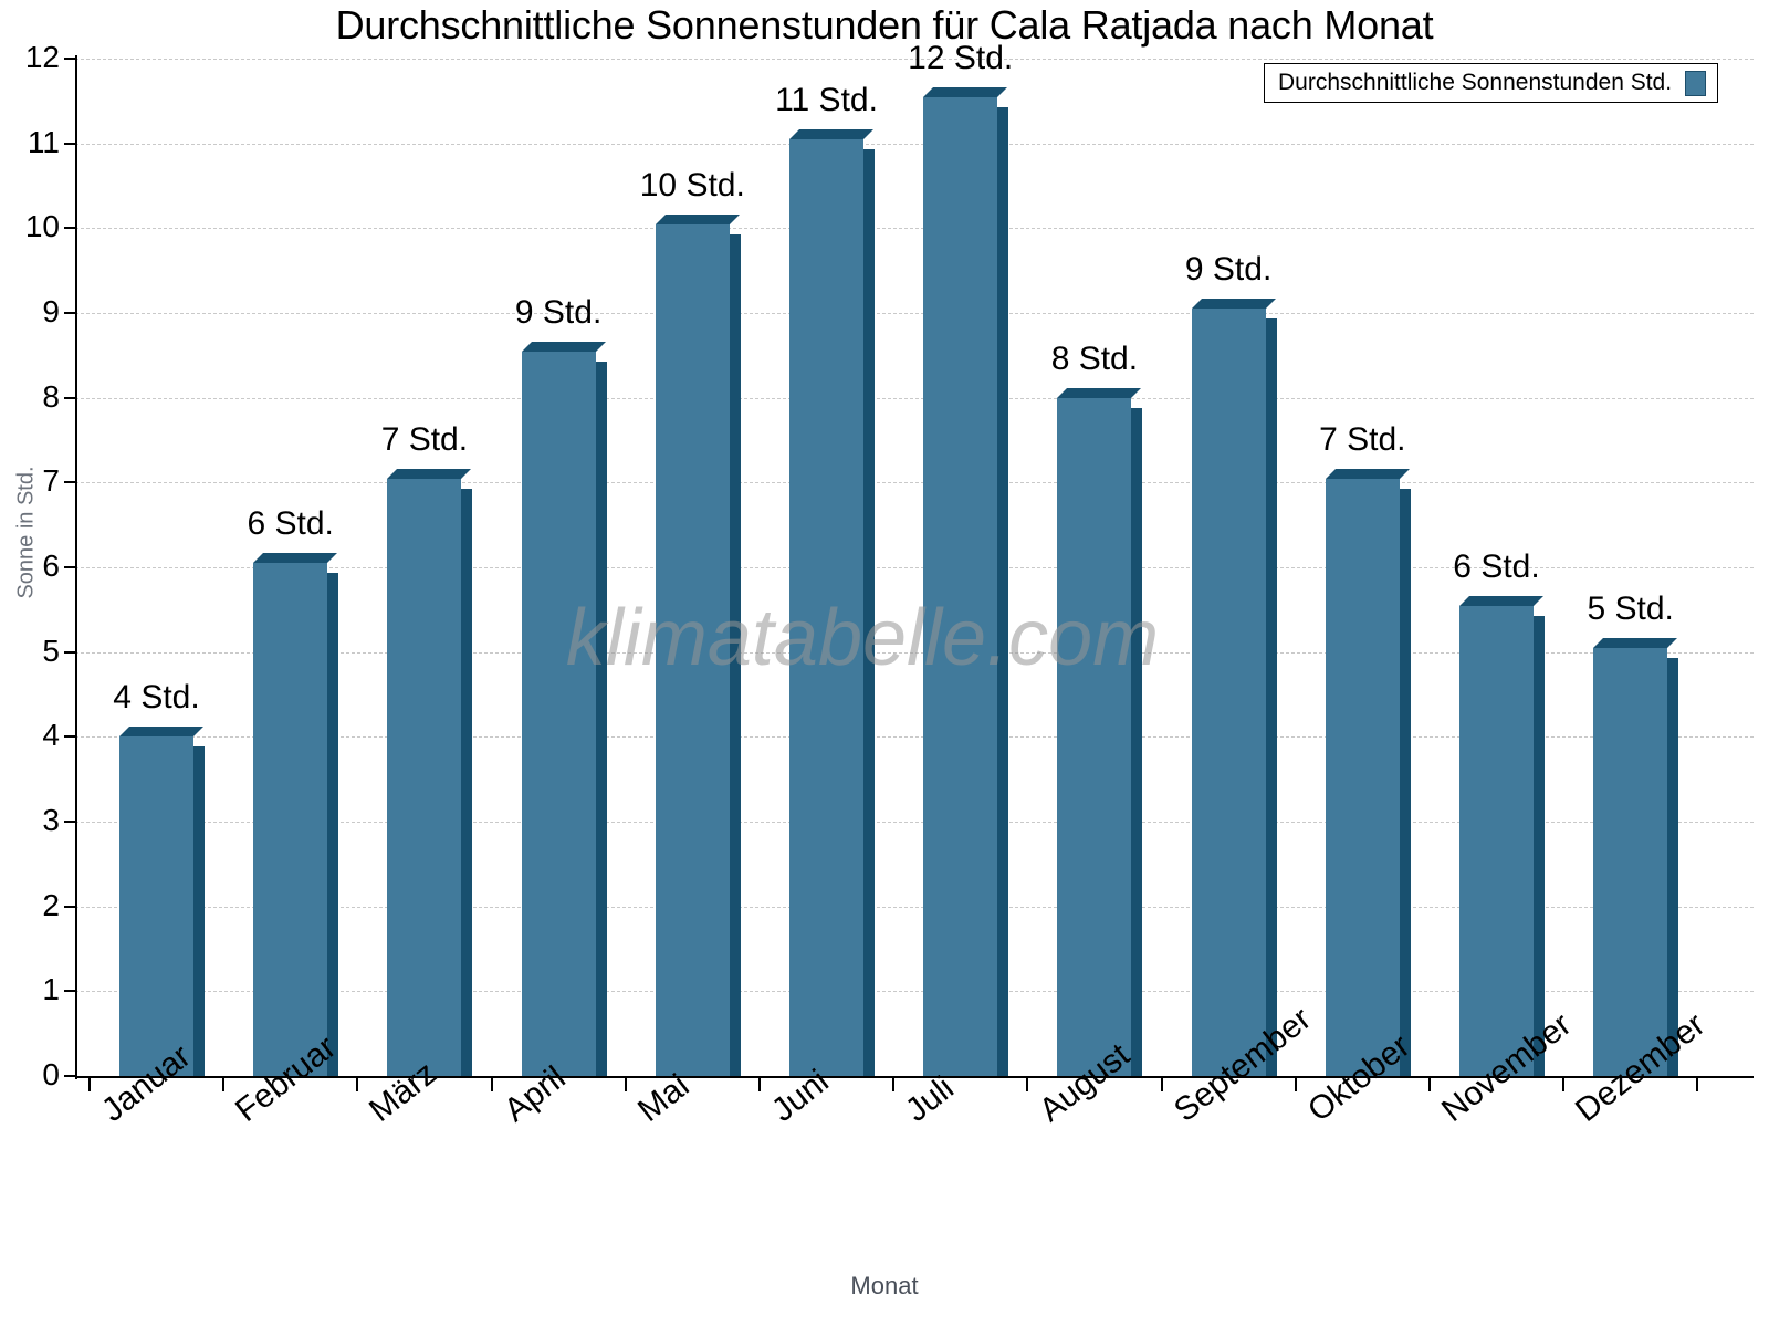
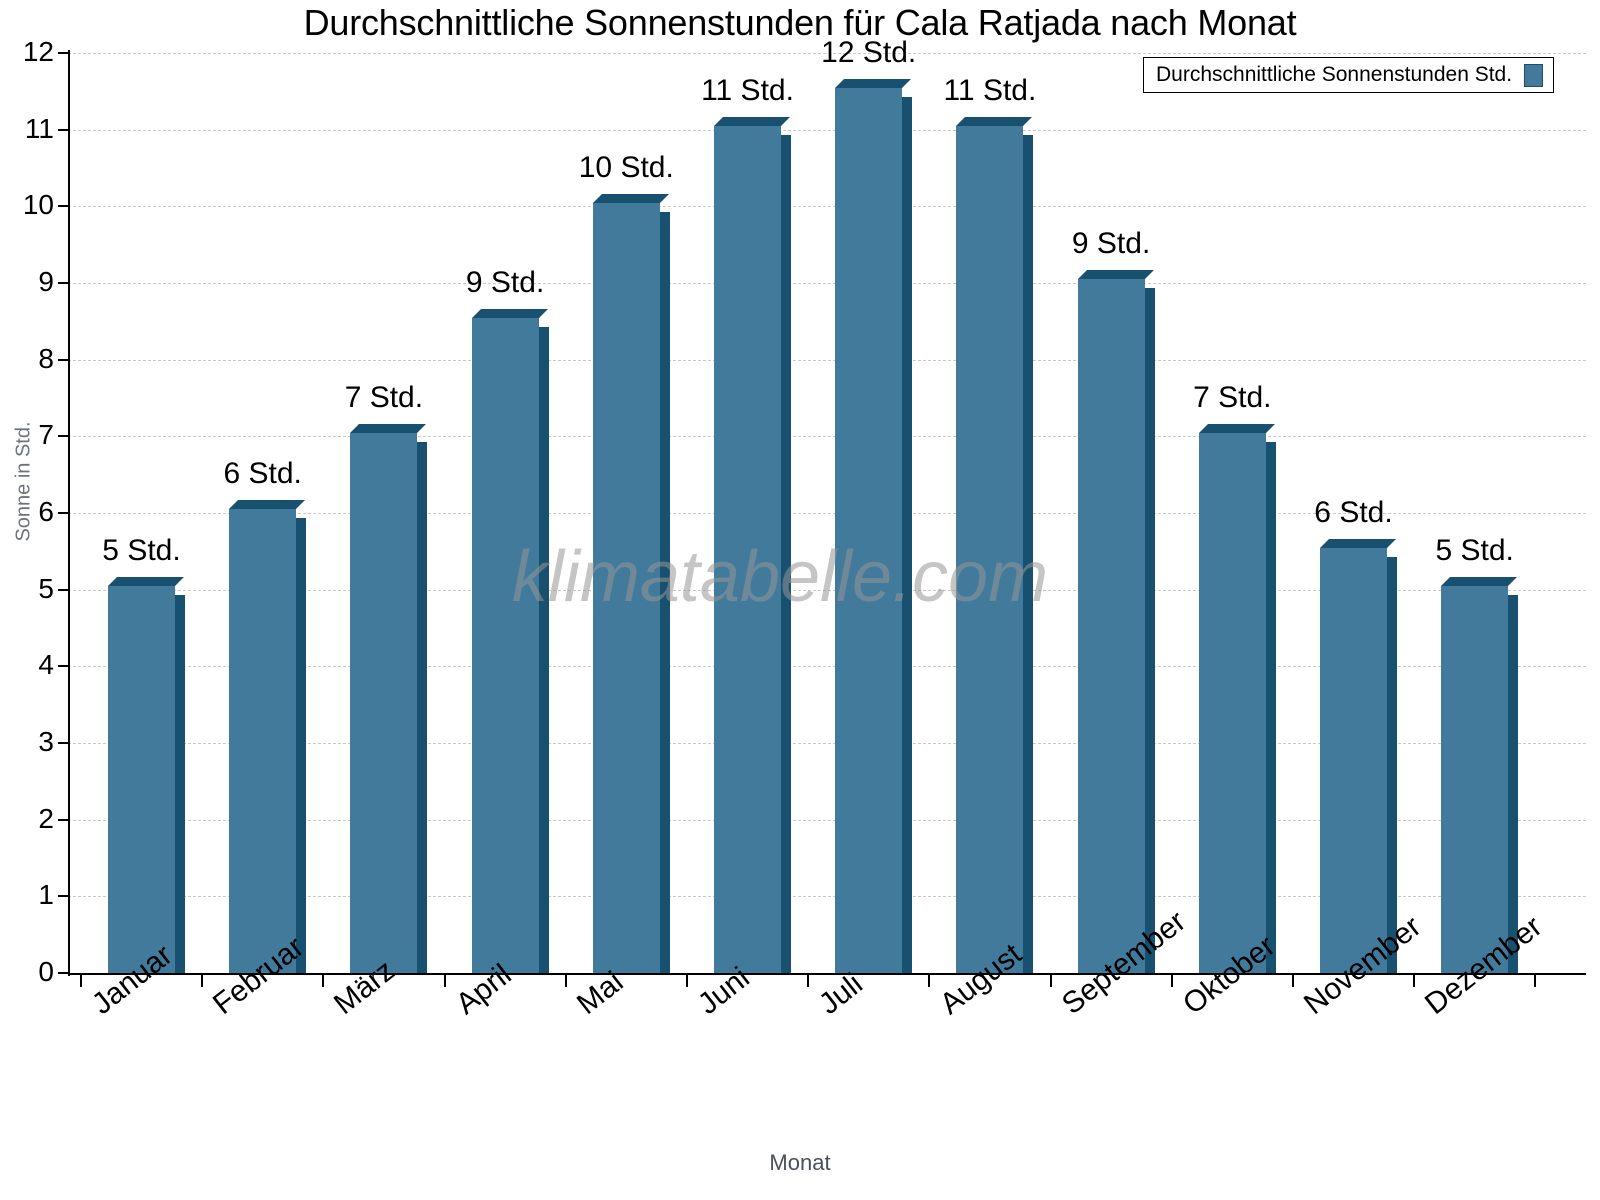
Januar: 4 -> 5
August: 8 -> 11
